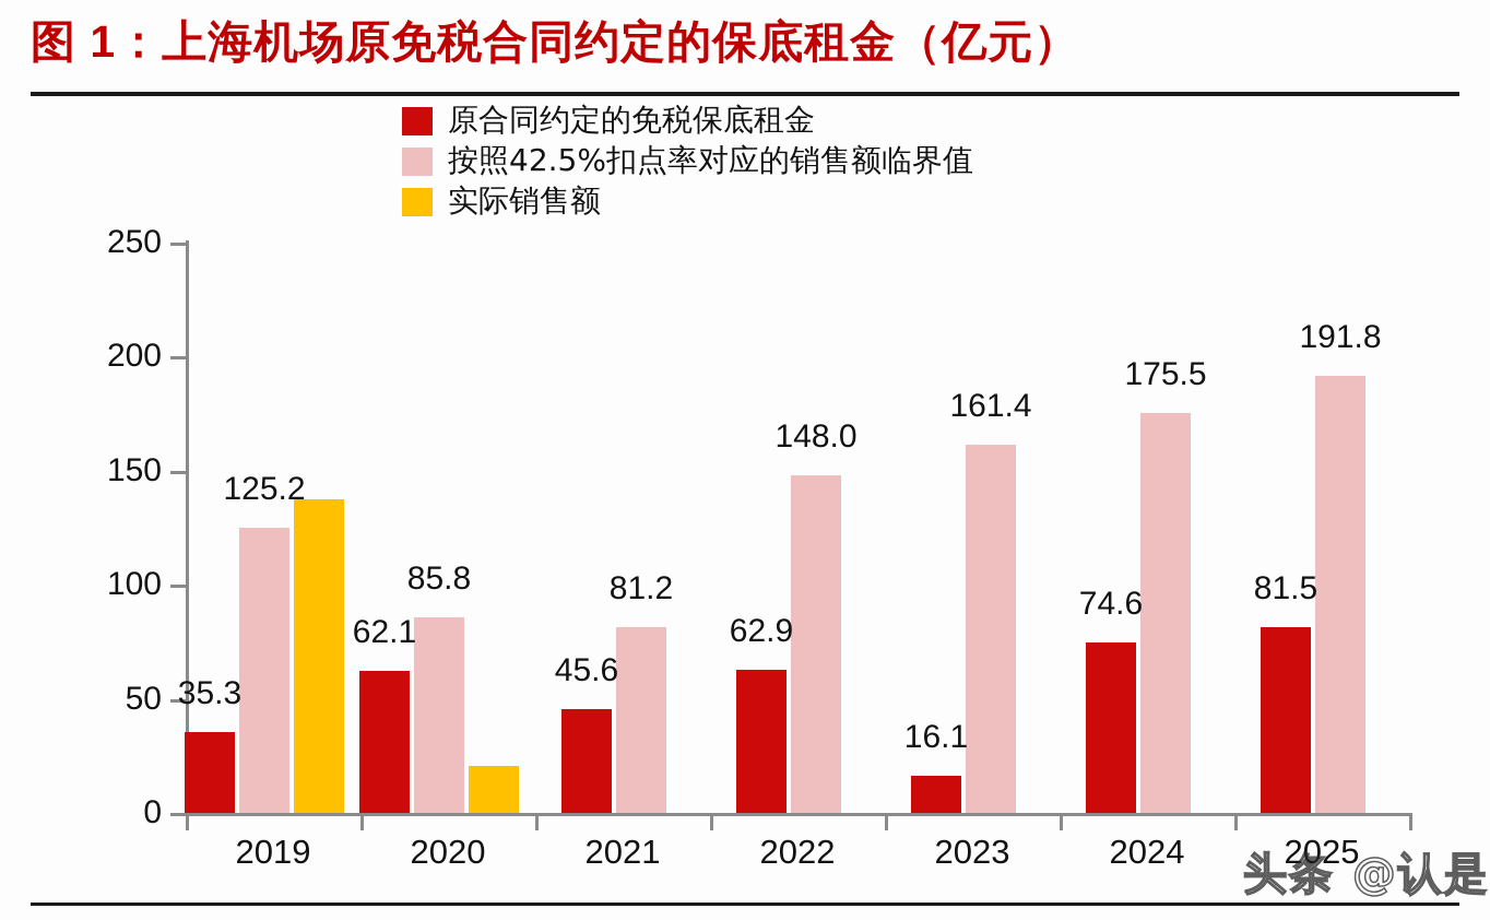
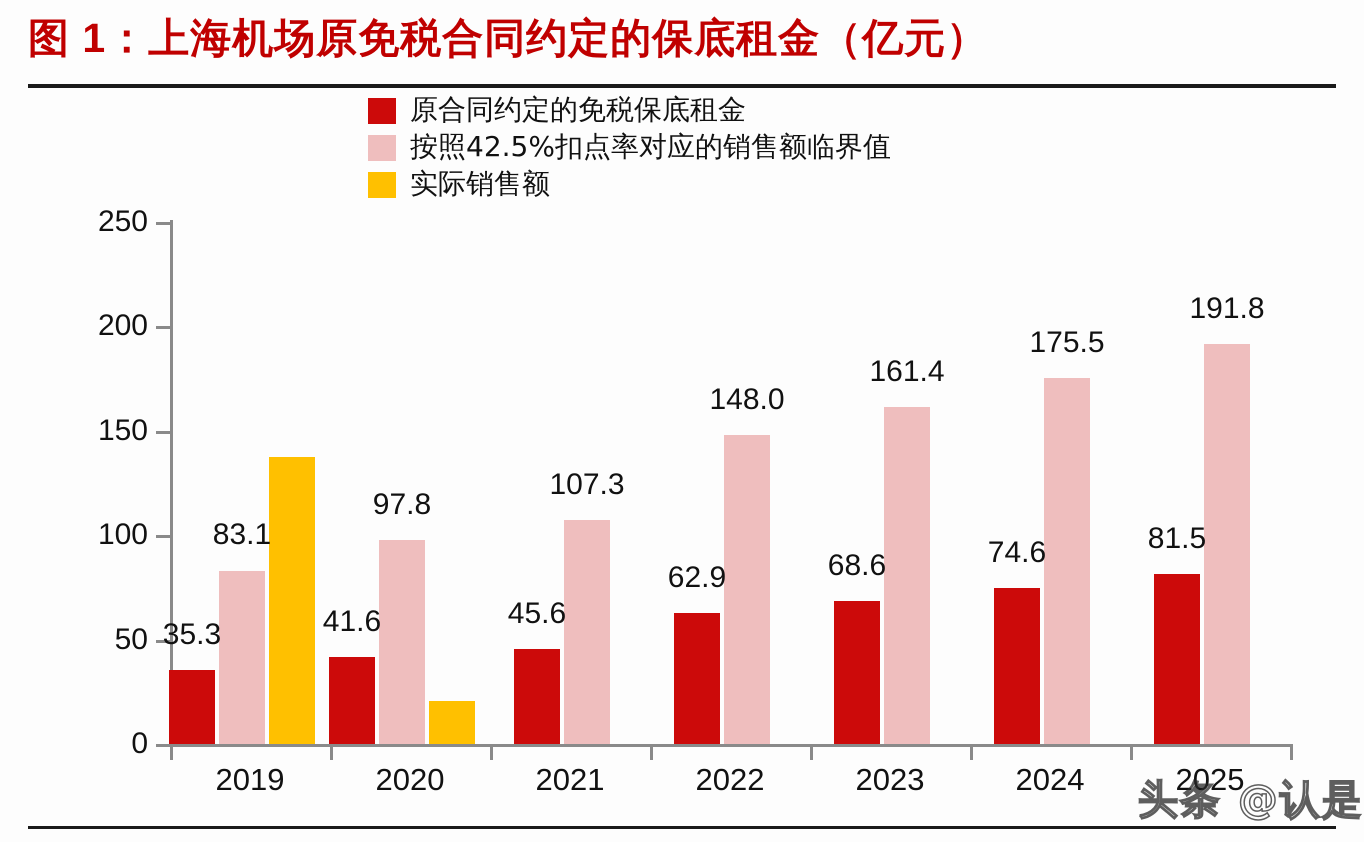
按照42.5%扣点率对应的销售额临界值/2019: 125.2 -> 83.1
原合同约定的免税保底租金/2020: 62.1 -> 41.6
按照42.5%扣点率对应的销售额临界值/2020: 85.8 -> 97.8
按照42.5%扣点率对应的销售额临界值/2021: 81.2 -> 107.3
原合同约定的免税保底租金/2023: 16.1 -> 68.6
